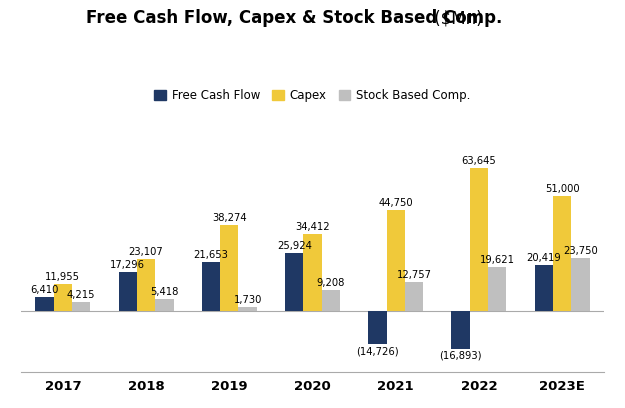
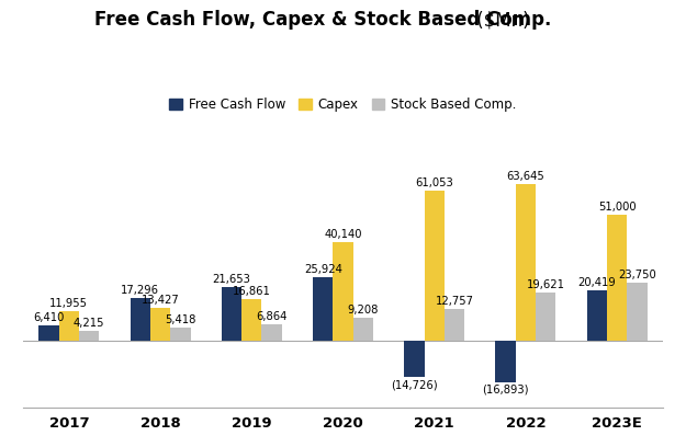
Capex/2018: 23,107 -> 13,427
Capex/2019: 38,274 -> 16,861
Stock Based Comp./2019: 1,730 -> 6,864
Capex/2020: 34,412 -> 40,140
Capex/2021: 44,750 -> 61,053
